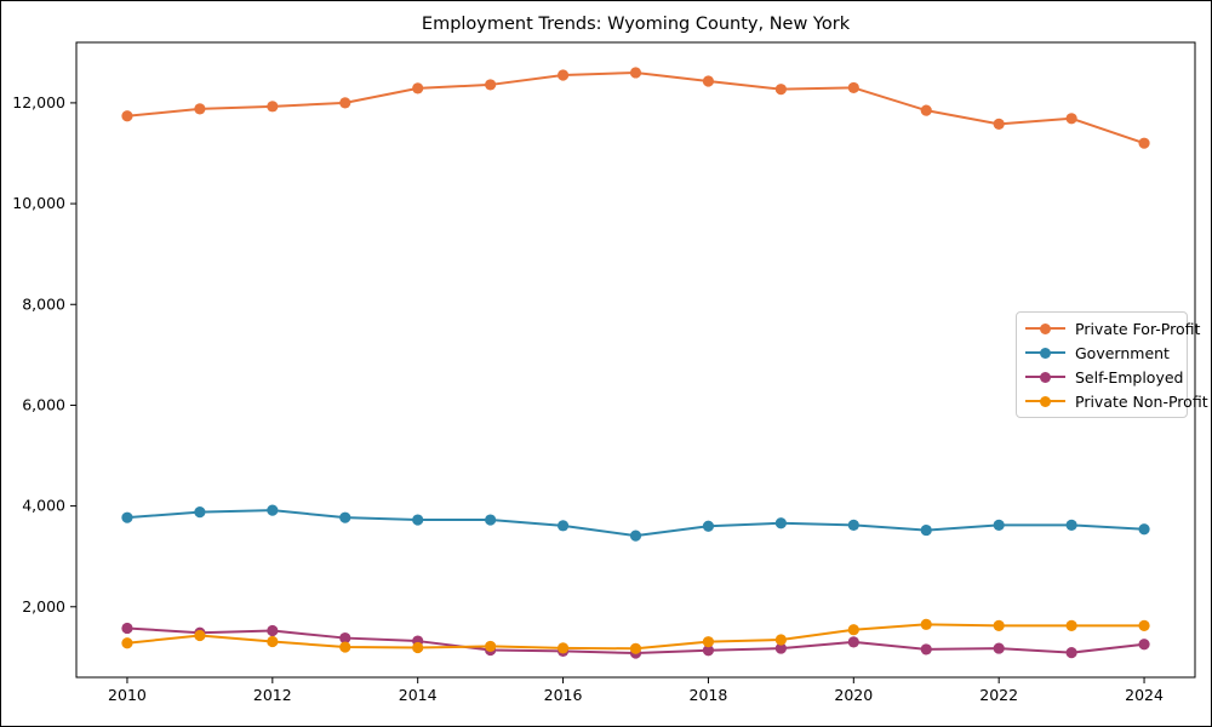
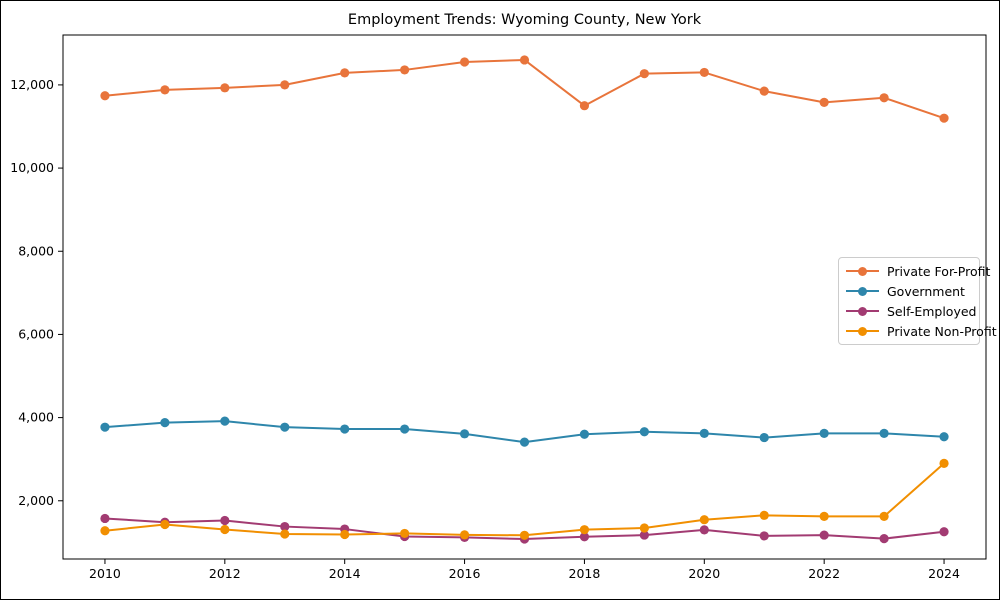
Private For-Profit/2018: 12400 -> 11500
Private Non-Profit/2024: 1600 -> 2900
